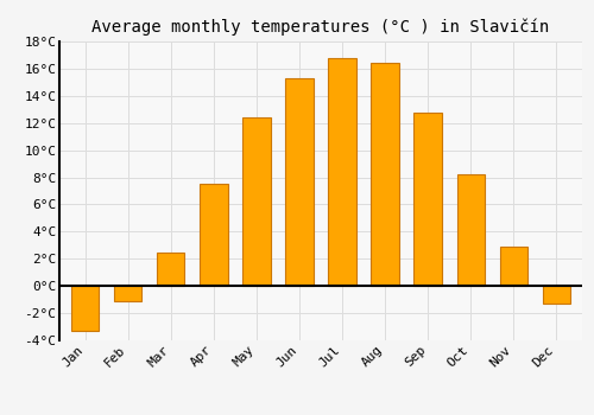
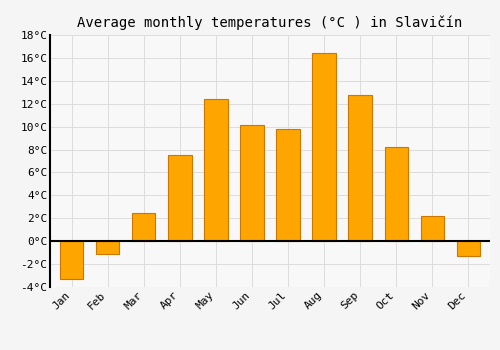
Jun: 15.3°C -> 10.1°C
Jul: 16.8°C -> 9.8°C
Nov: 2.9°C -> 2.2°C
